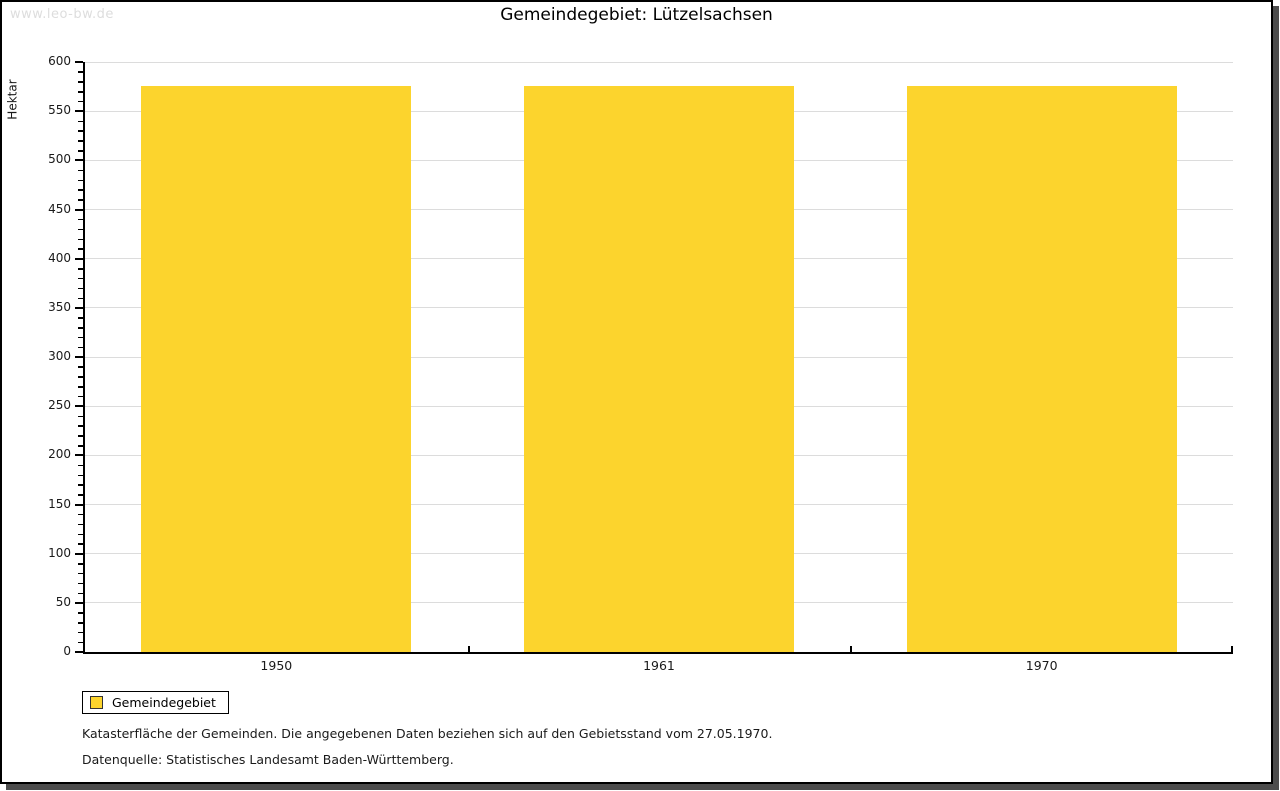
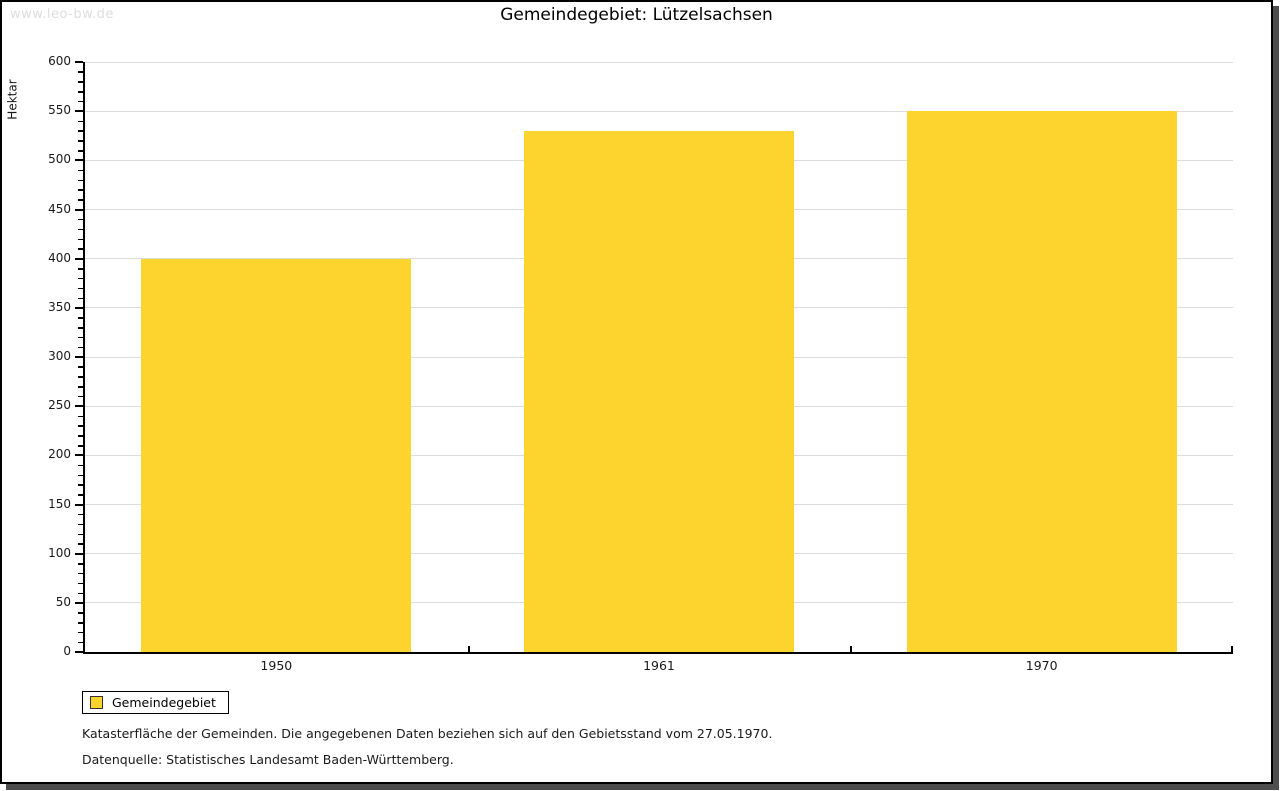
1950: 580 -> 400
1961: 580 -> 530
1970: 580 -> 550
